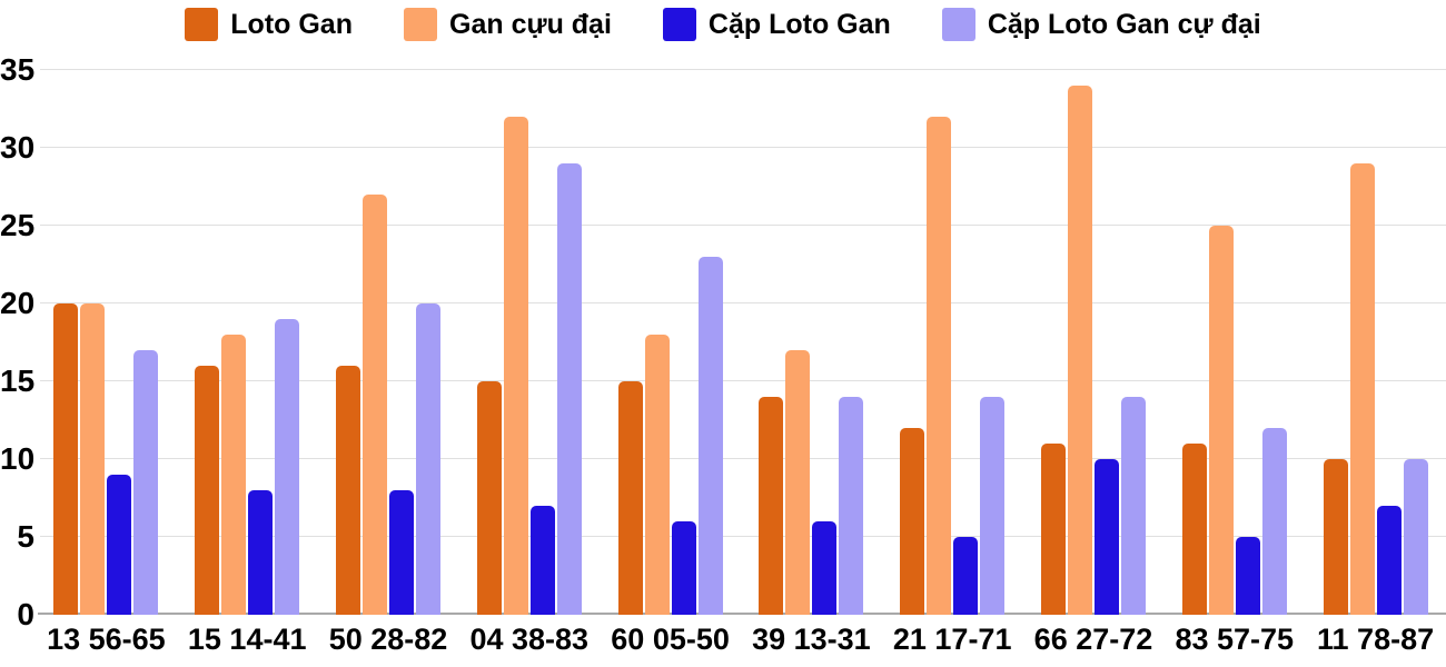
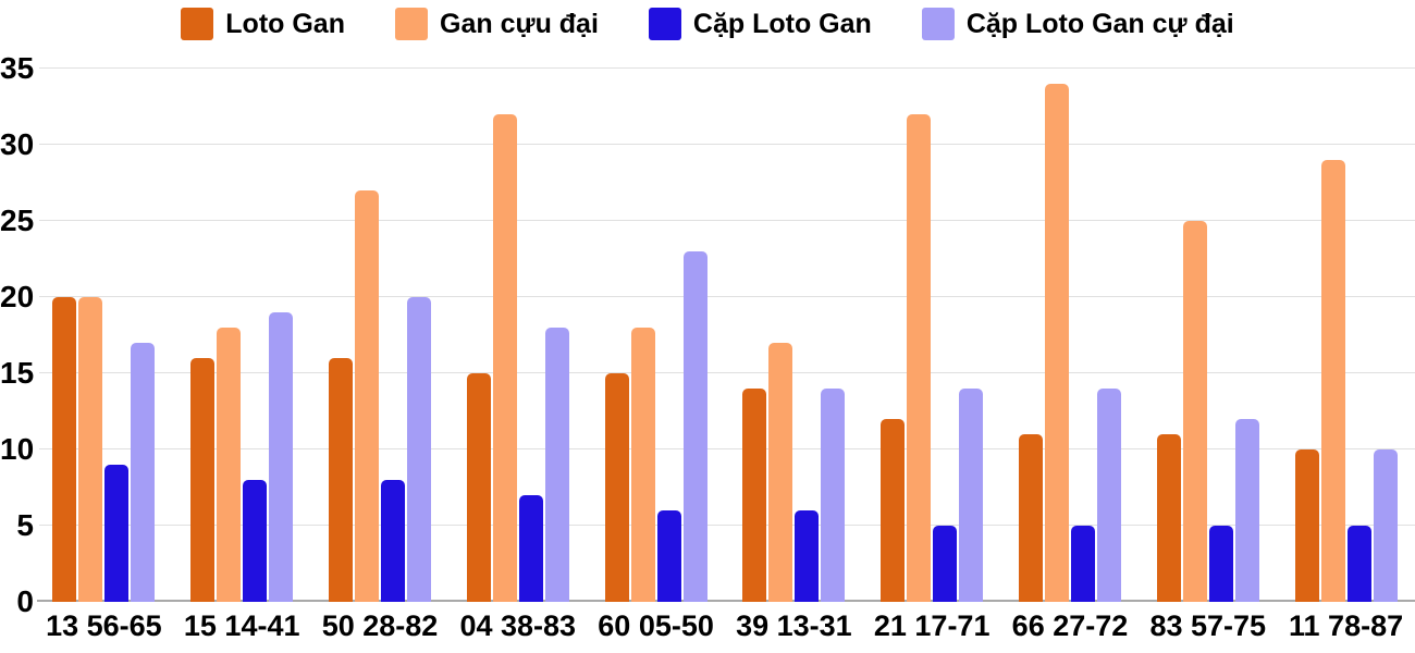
Cặp Loto Gan cự đại/04 38-83: 29 -> 18
Cặp Loto Gan/66 27-72: 10 -> 5
Cặp Loto Gan/11 78-87: 7 -> 5
